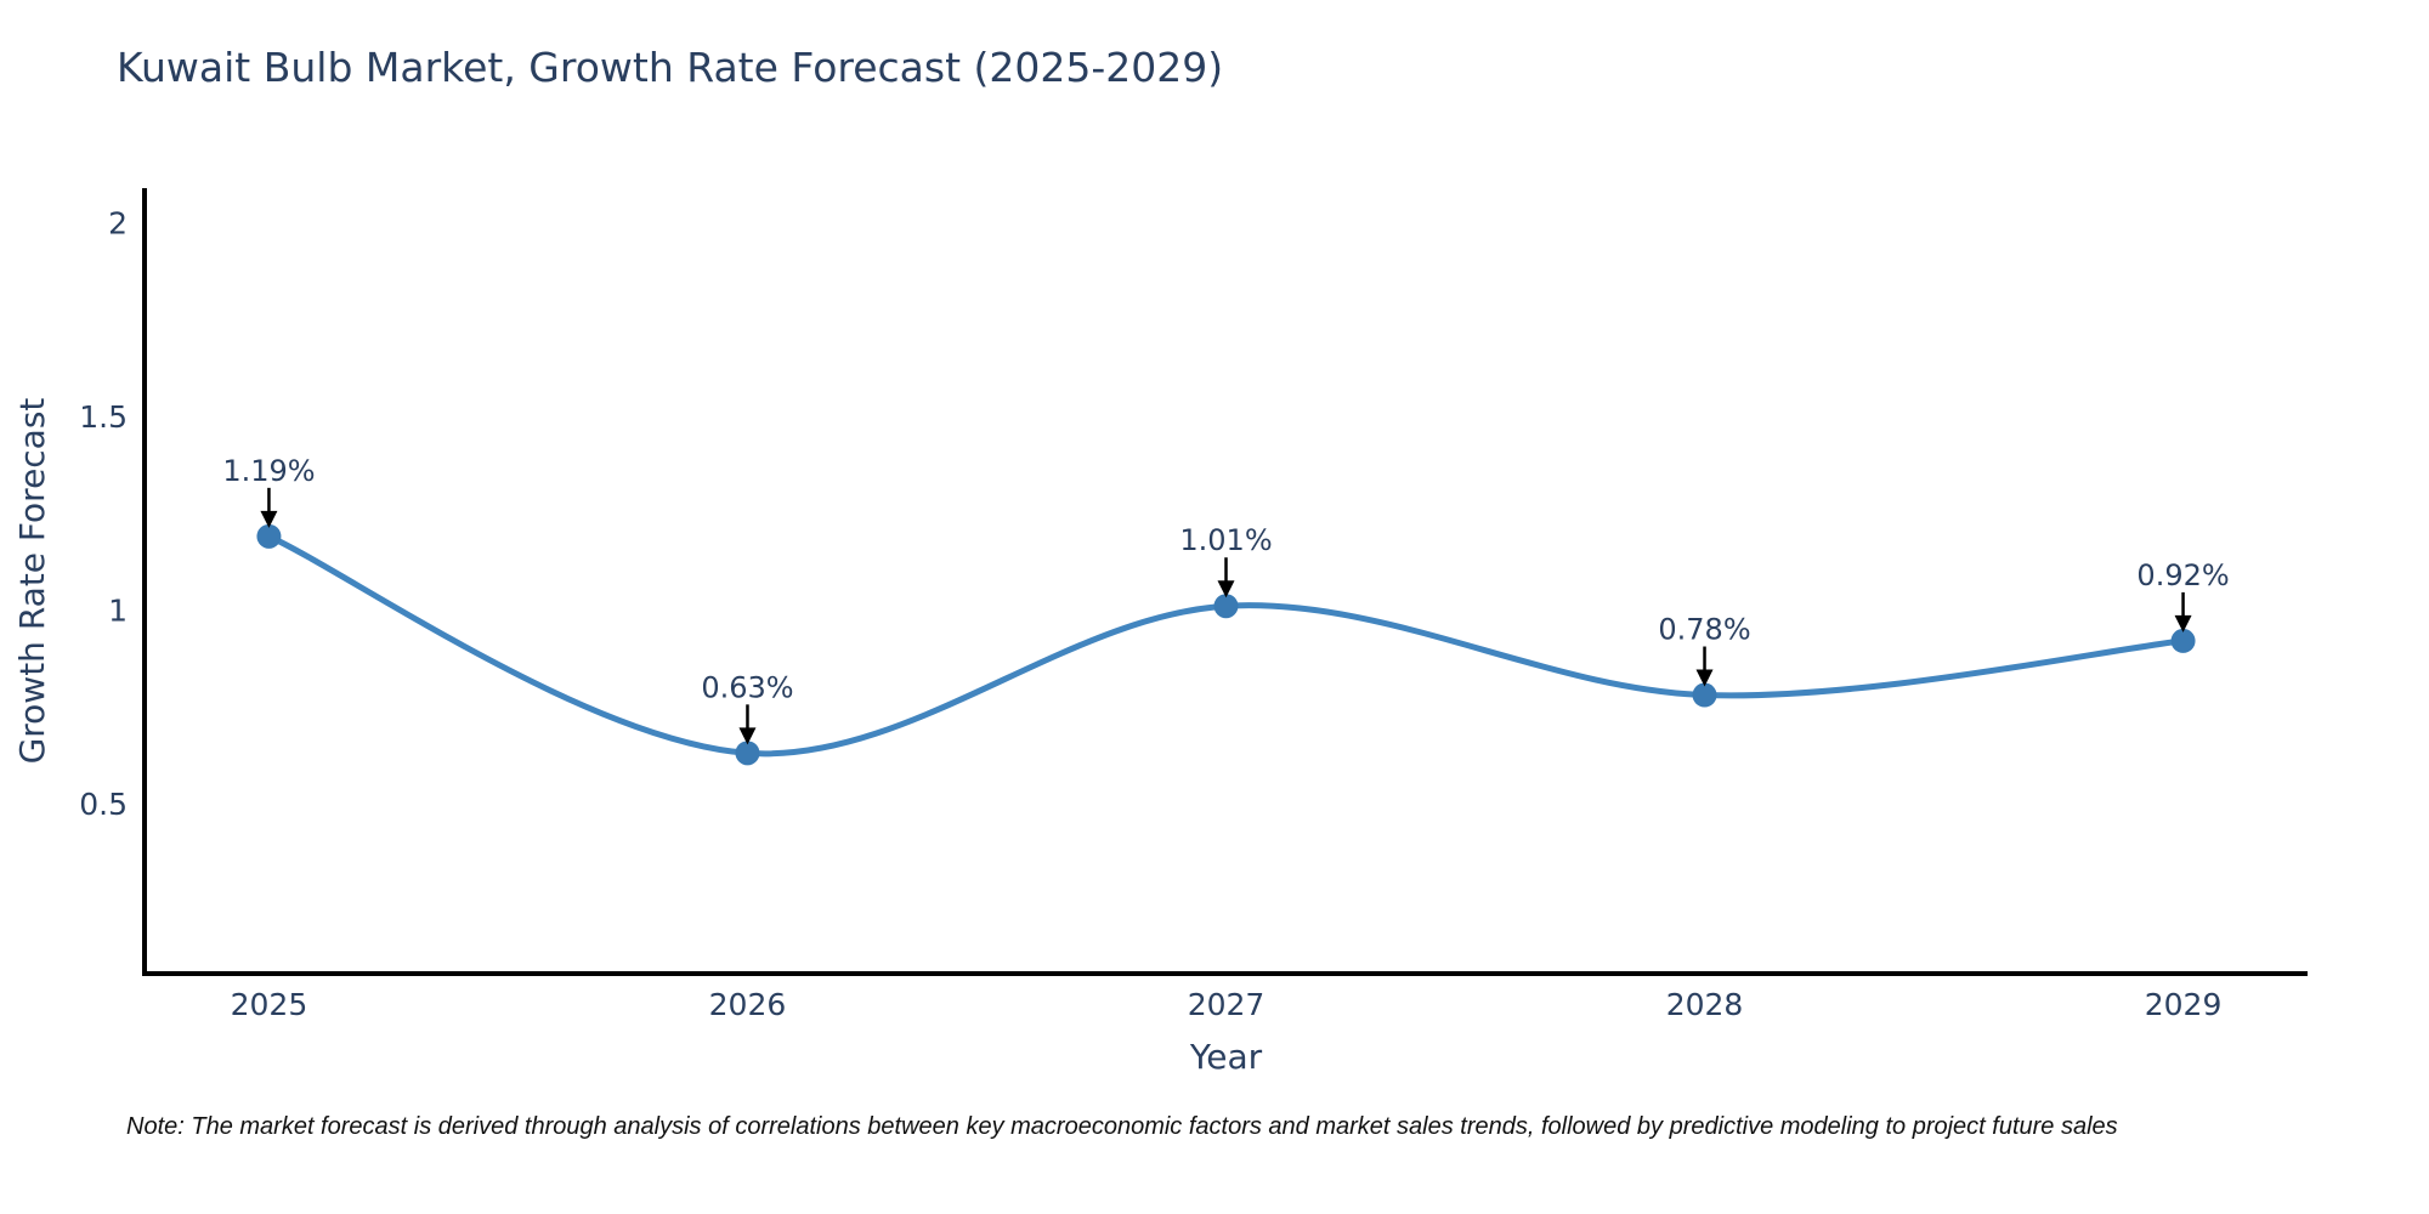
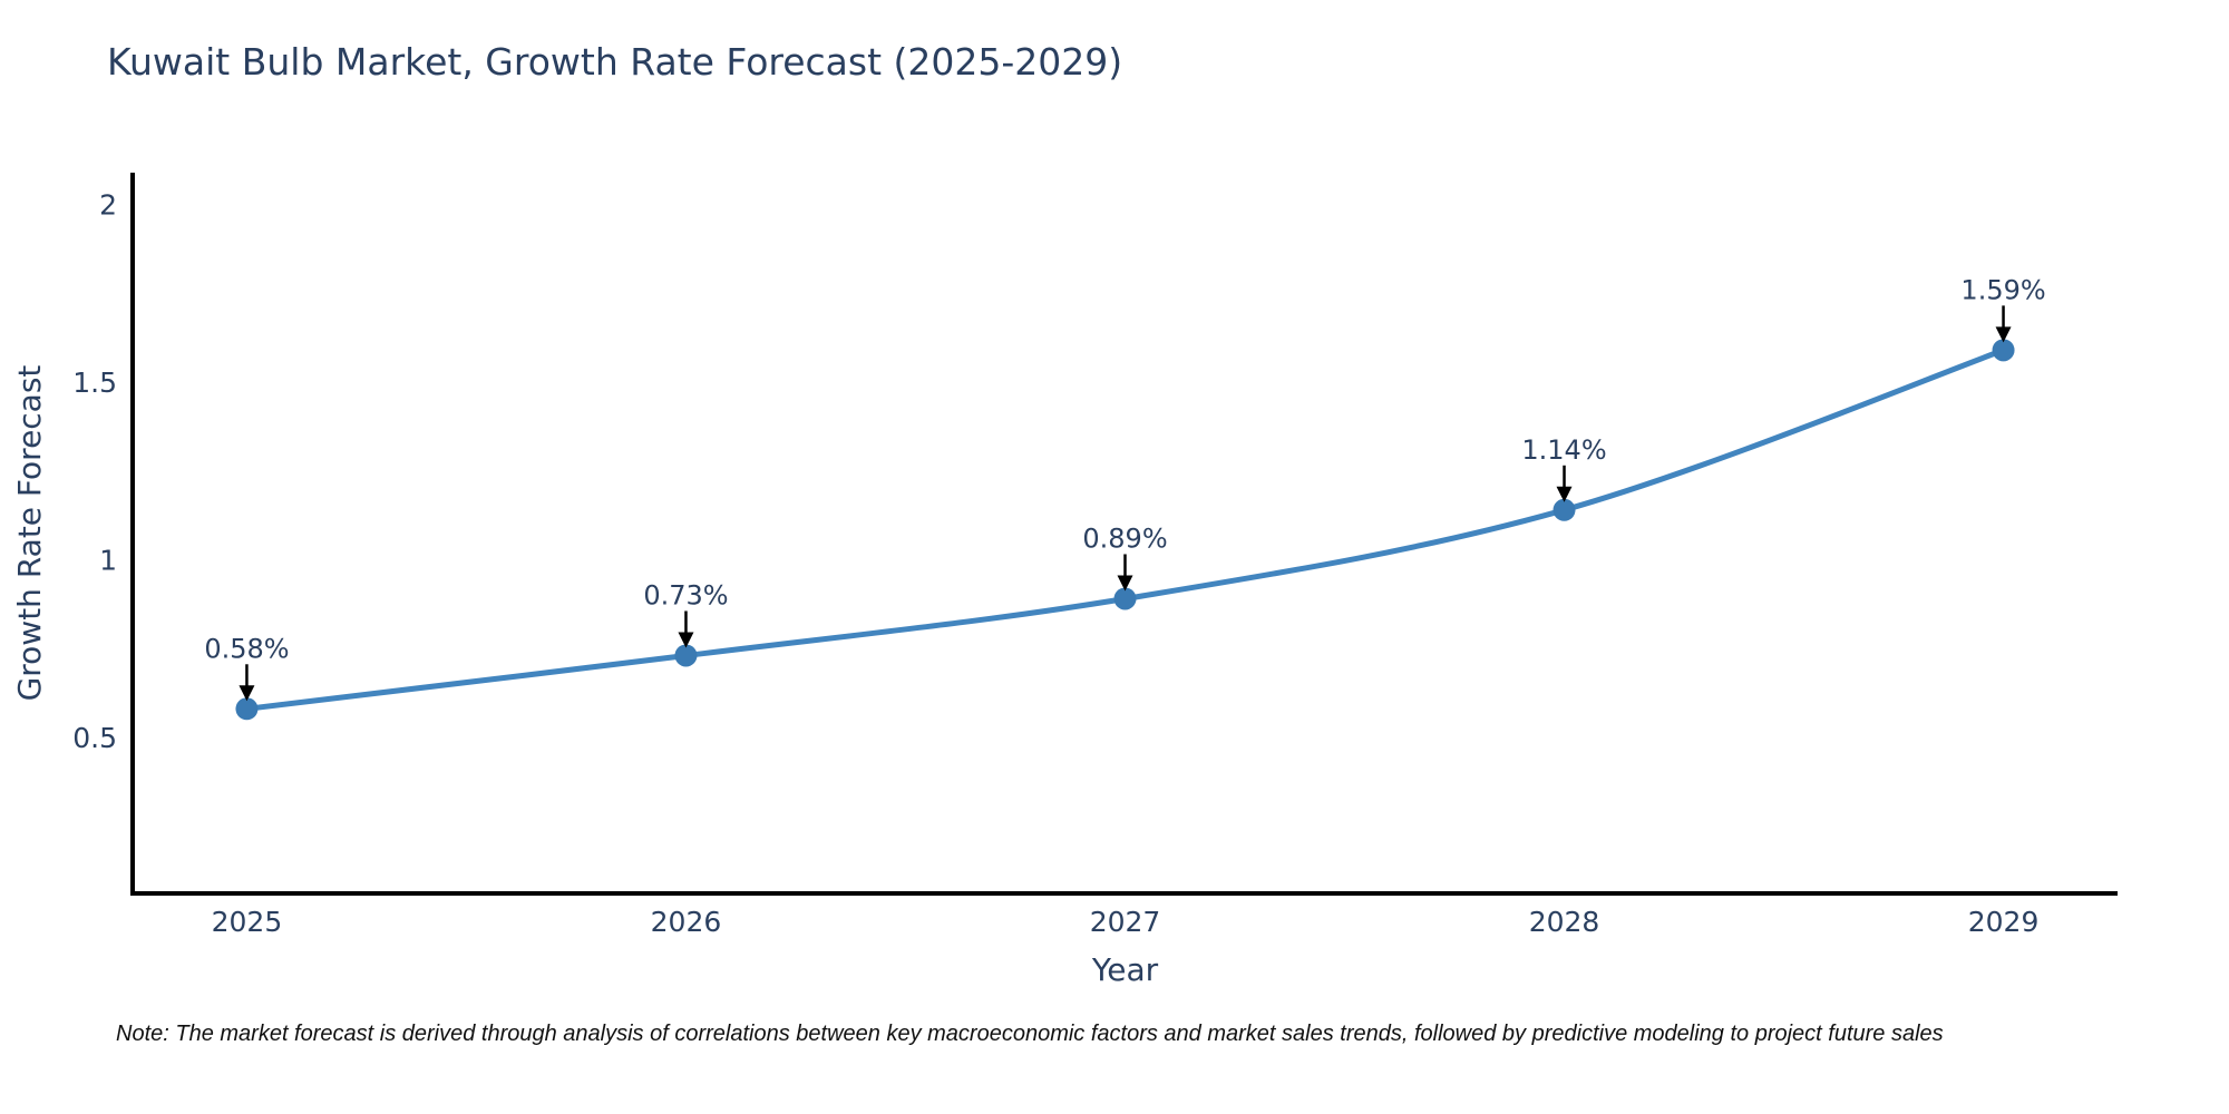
2025: 1.19% -> 0.58%
2026: 0.63% -> 0.73%
2027: 1.01% -> 0.89%
2028: 0.78% -> 1.14%
2029: 0.92% -> 1.59%
